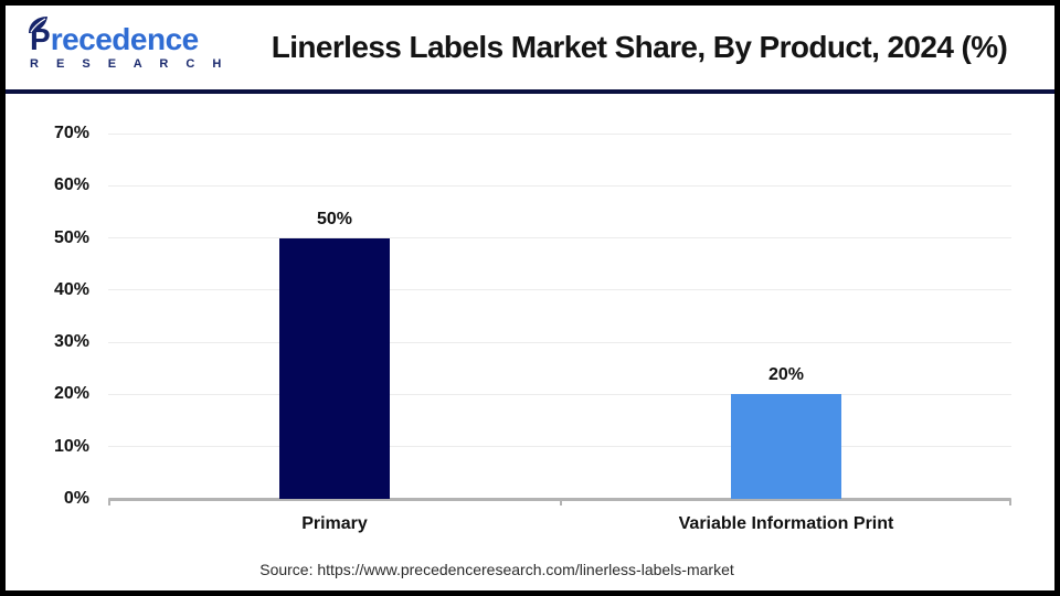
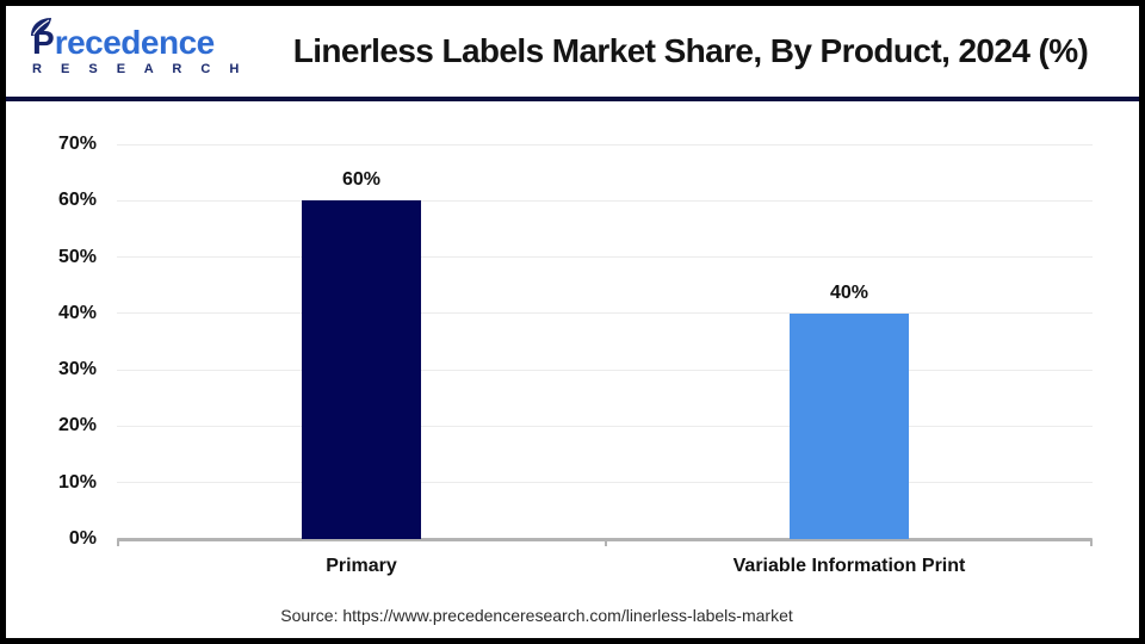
Primary: 50% -> 60%
Variable Information Print: 20% -> 40%
